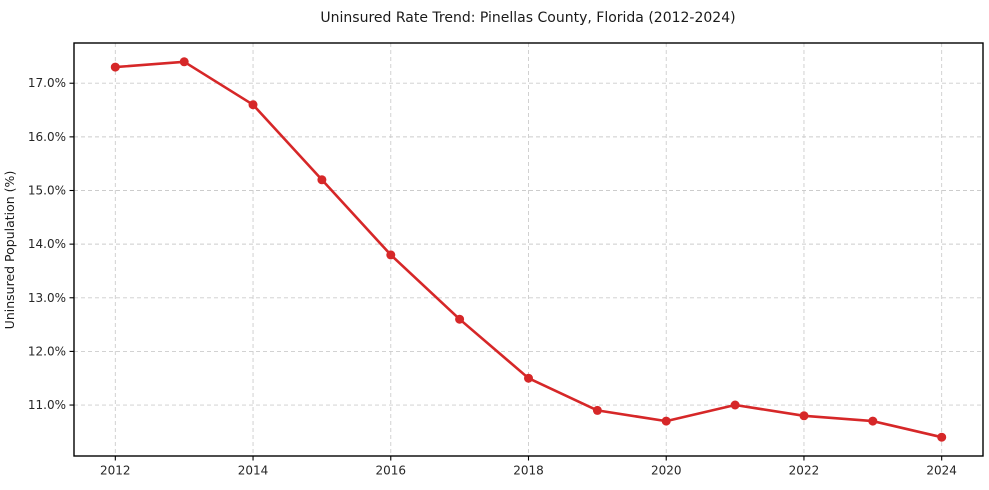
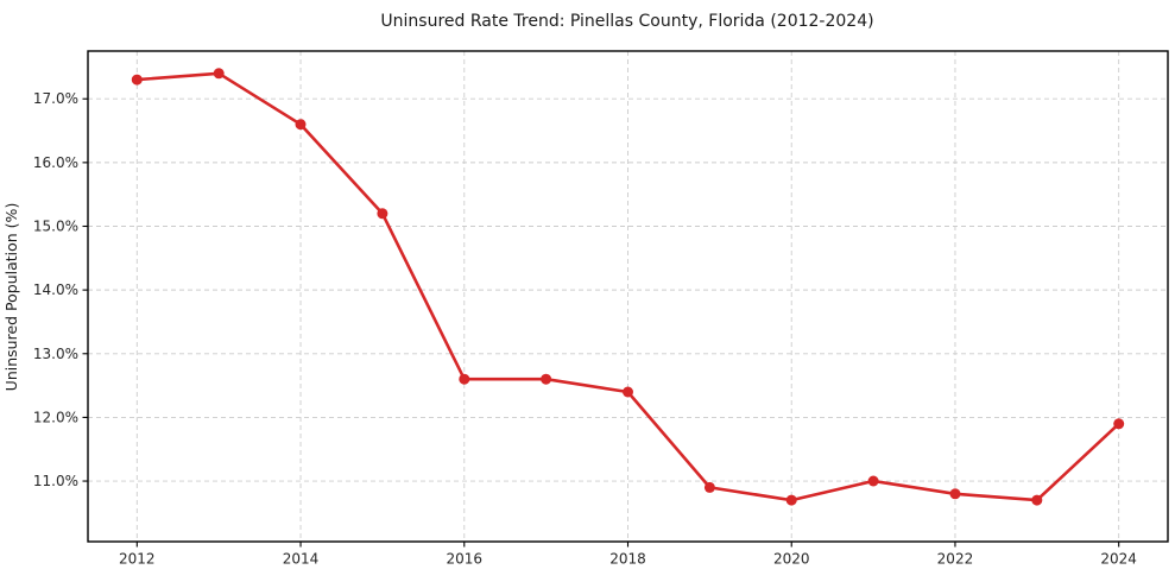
2016: 13.8% -> 12.6%
2018: 11.5% -> 12.4%
2024: 10.4% -> 11.9%
